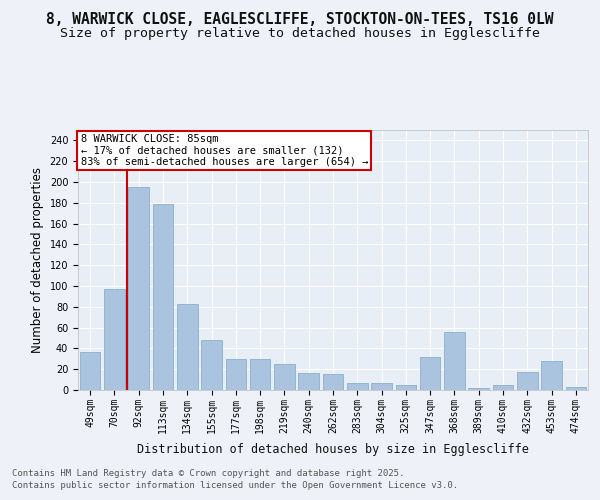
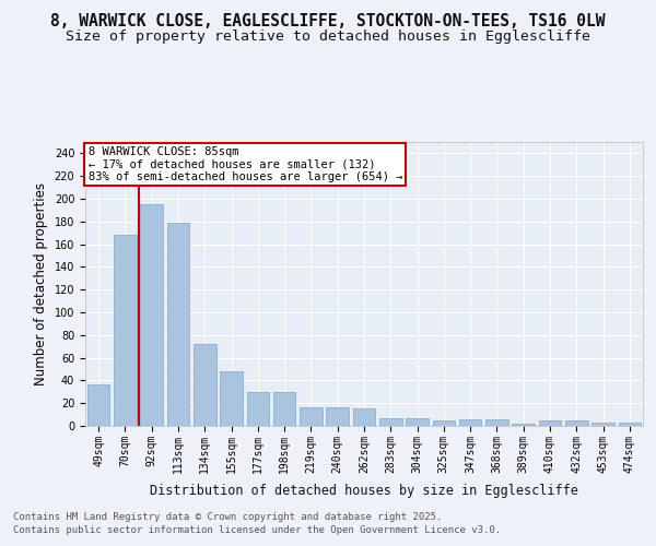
70sqm: 97 -> 168
134sqm: 83 -> 72
219sqm: 25 -> 16
347sqm: 32 -> 6
368sqm: 56 -> 6
432sqm: 17 -> 5
453sqm: 28 -> 3
